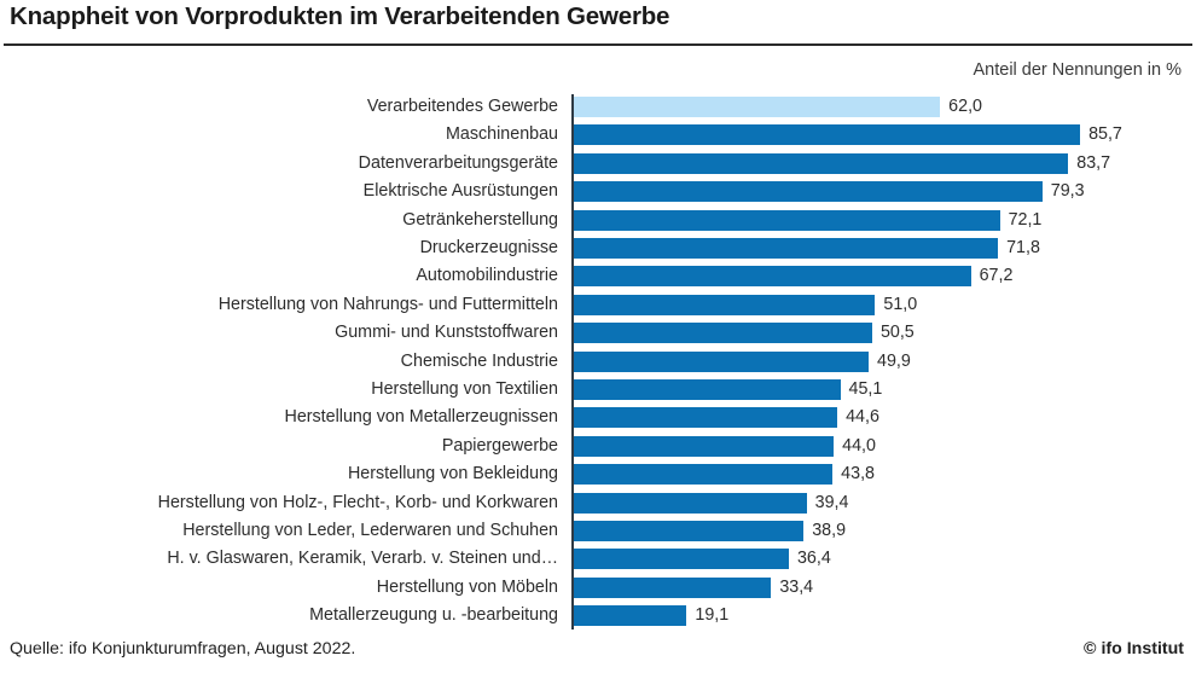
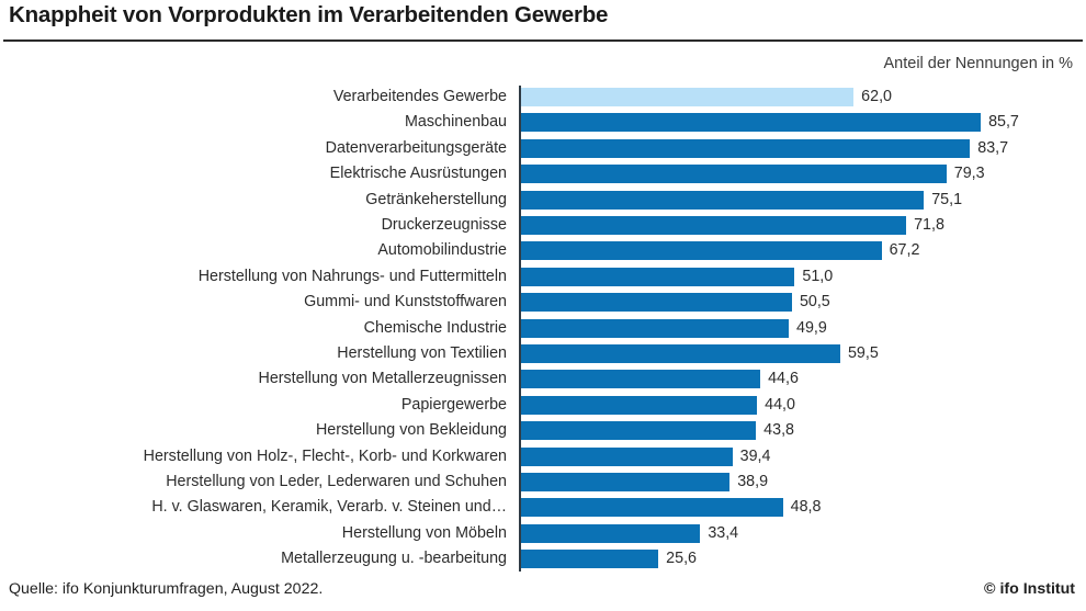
Getränkeherstellung: 72,1 -> 75,1
Herstellung von Textilien: 45,1 -> 59,5
H. v. Glaswaren, Keramik, Verarb. v. Steinen und…: 36,4 -> 48,8
Metallerzeugung u. -bearbeitung: 19,1 -> 25,6
